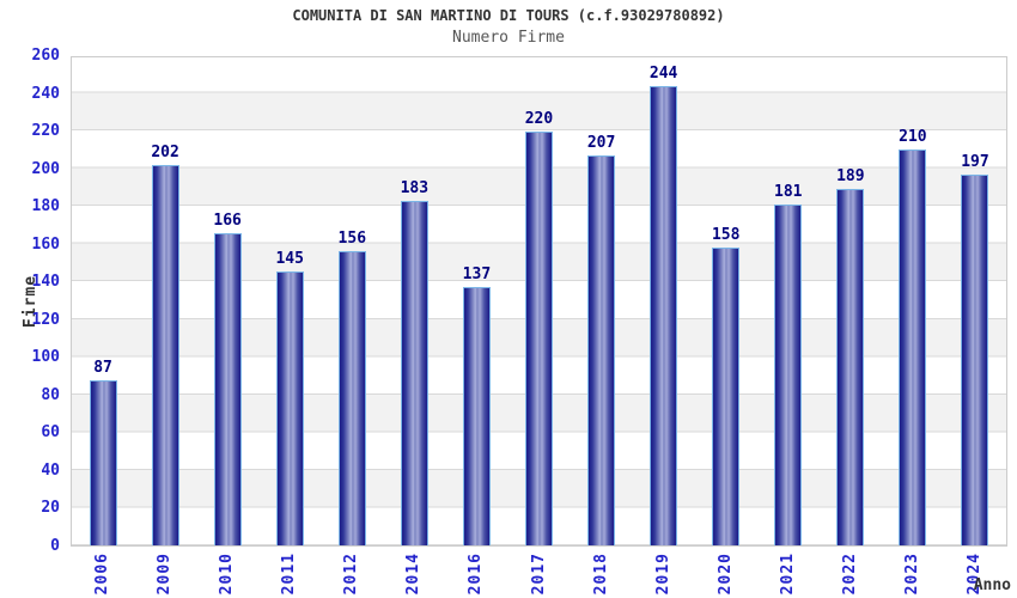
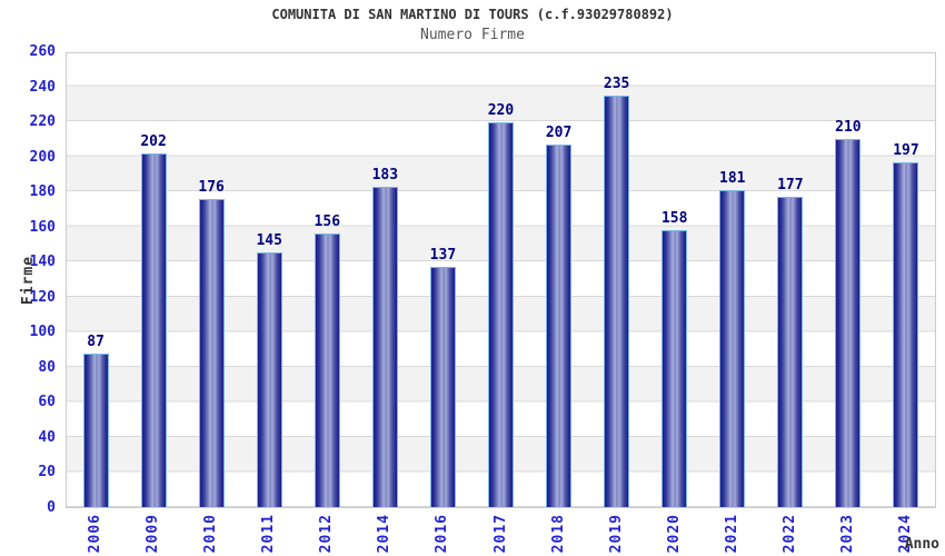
2010: 166 -> 176
2019: 244 -> 235
2022: 189 -> 177
